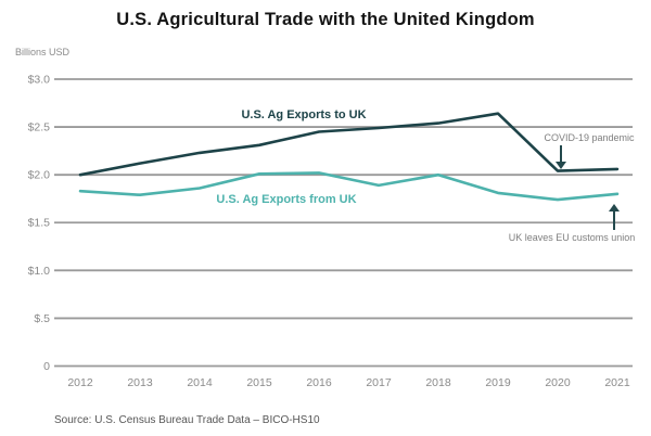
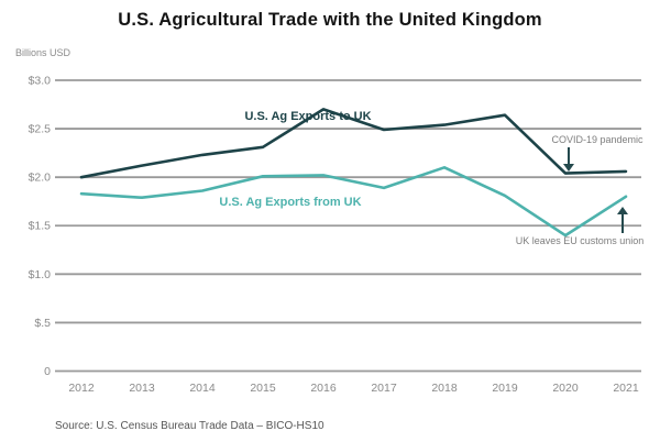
U.S. Ag Exports to UK/2016: $2.5 -> $2.7
U.S. Ag Exports from UK/2018: $2.0 -> $2.1
U.S. Ag Exports from UK/2020: $1.7 -> $1.4
